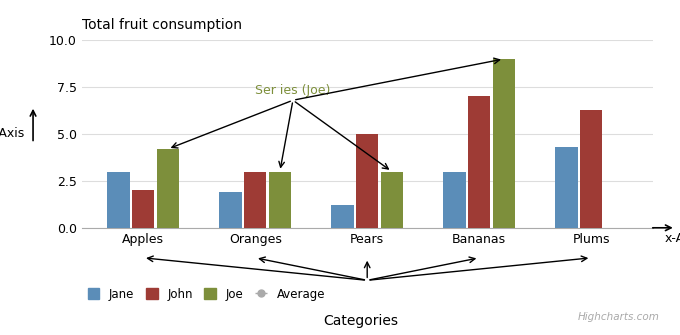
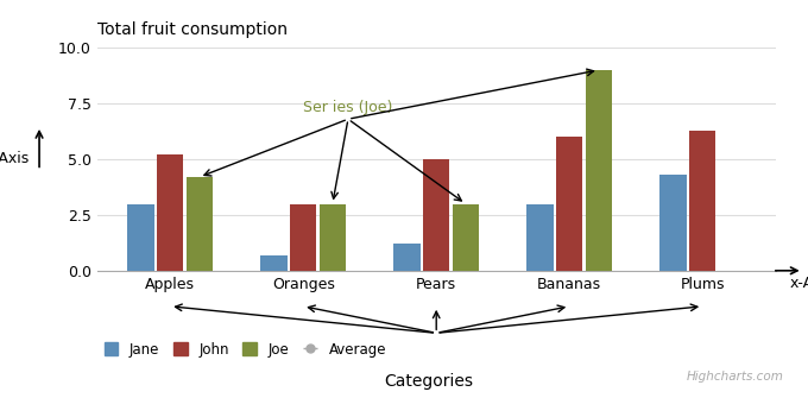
John/Apples: 2.0 -> 5.2
Jane/Oranges: 1.9 -> 0.7
John/Bananas: 7.0 -> 6.0
